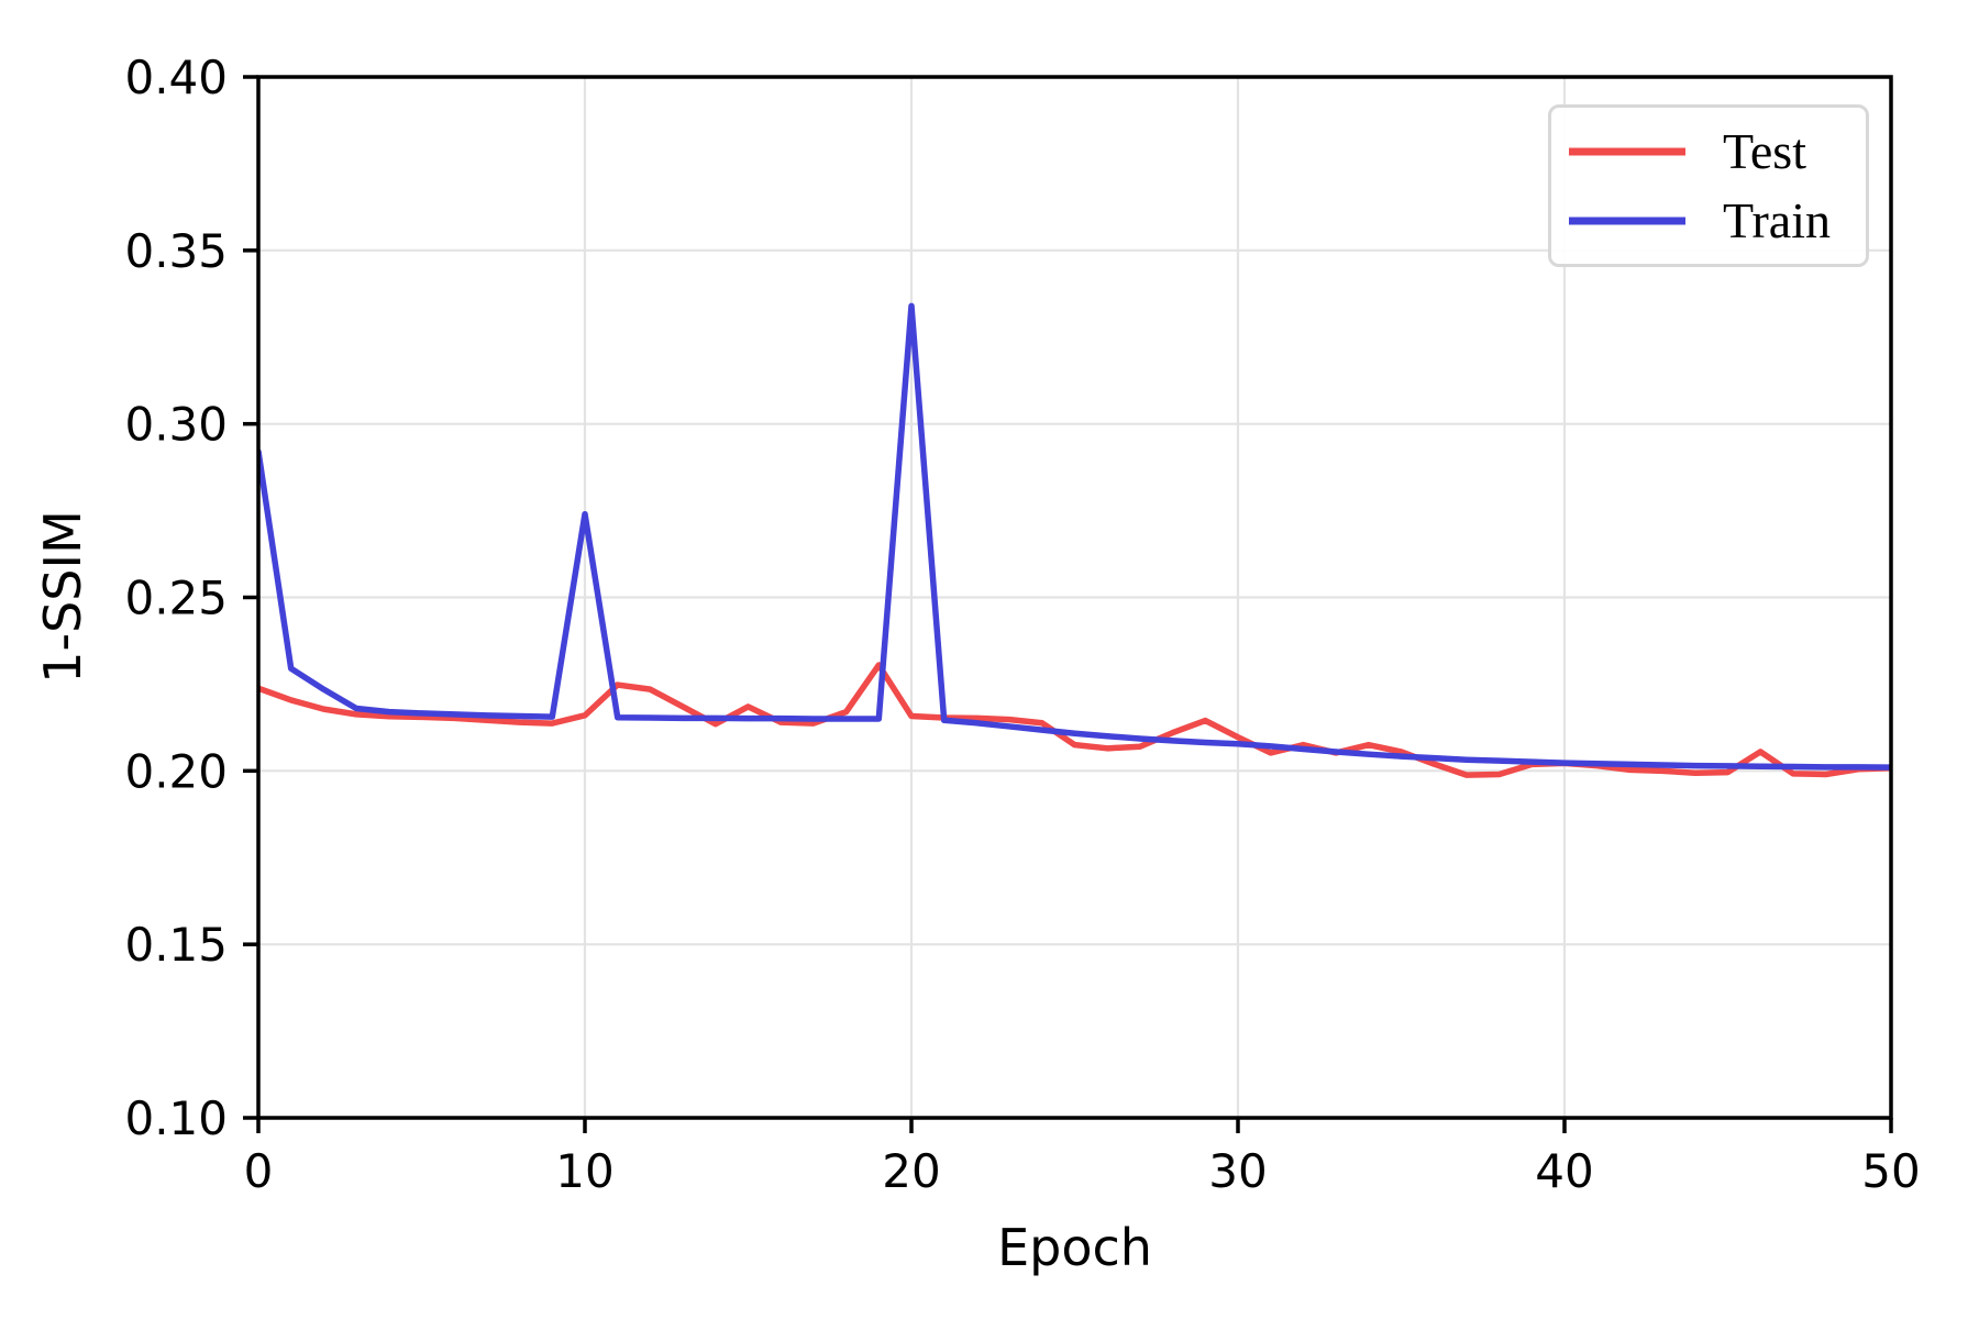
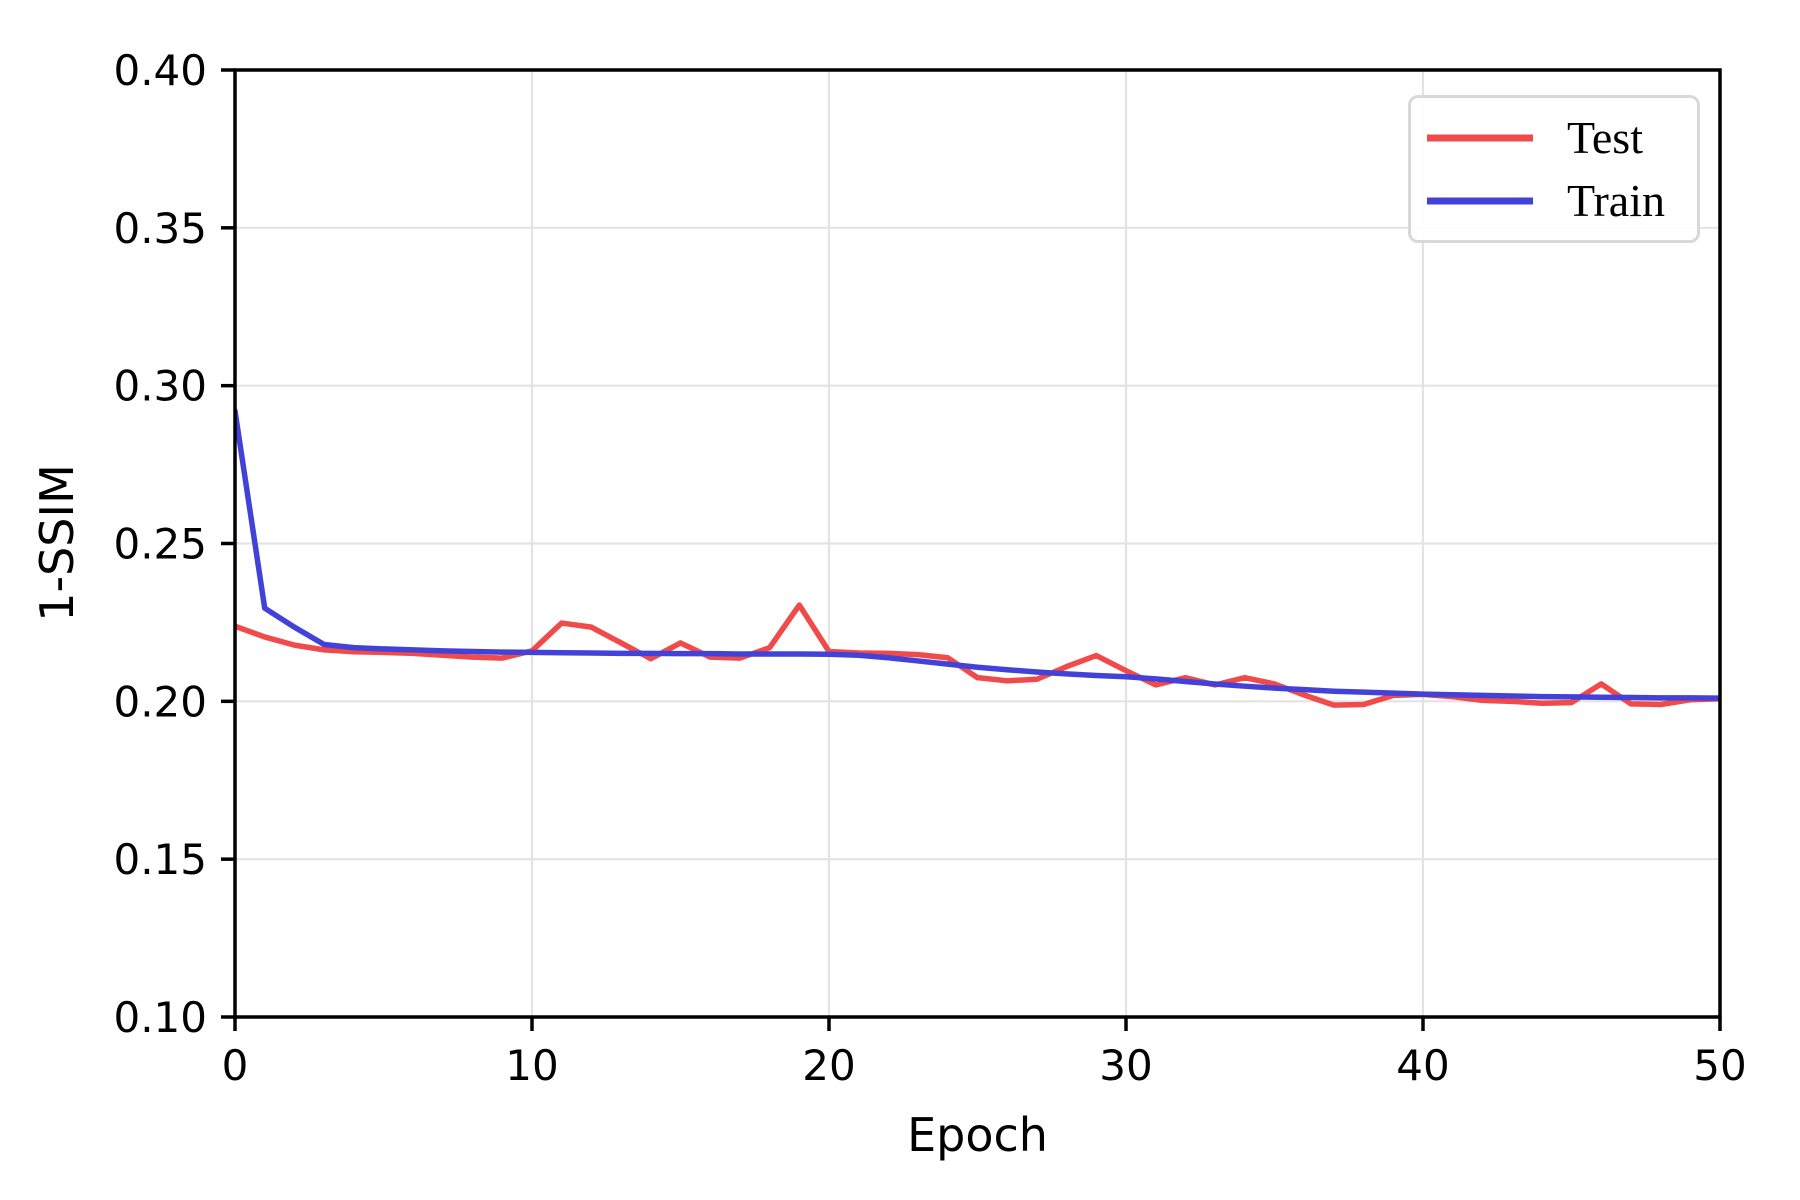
Train/10: 0.274 -> 0.215
Train/20: 0.334 -> 0.215
